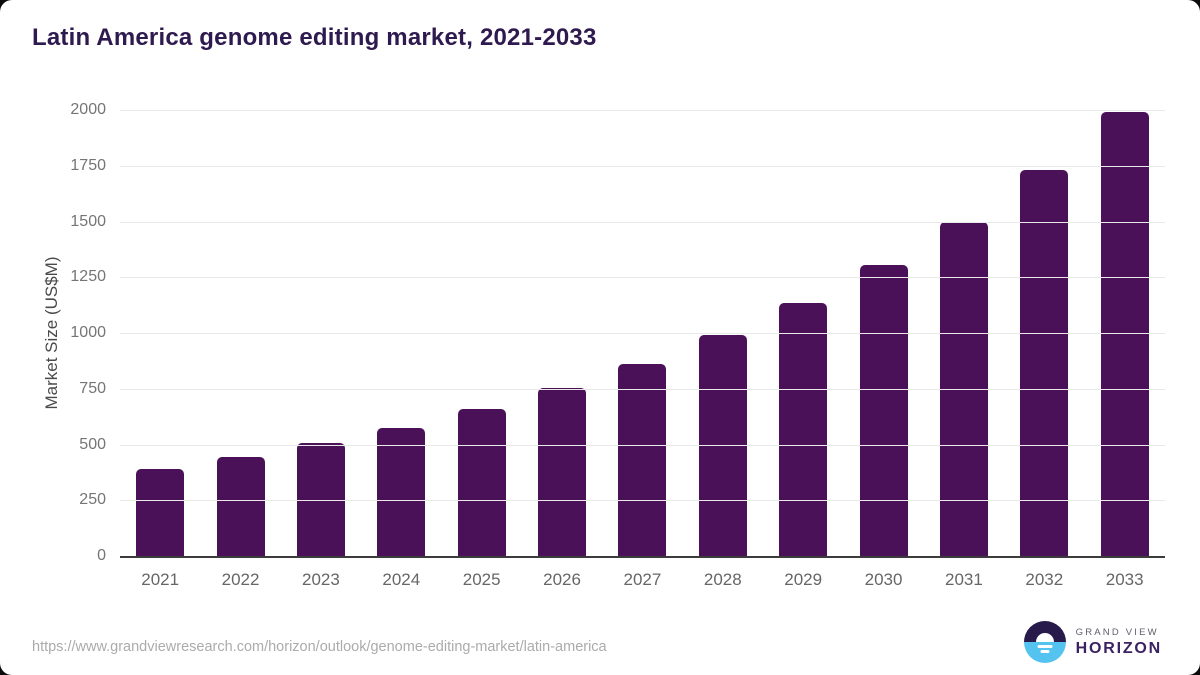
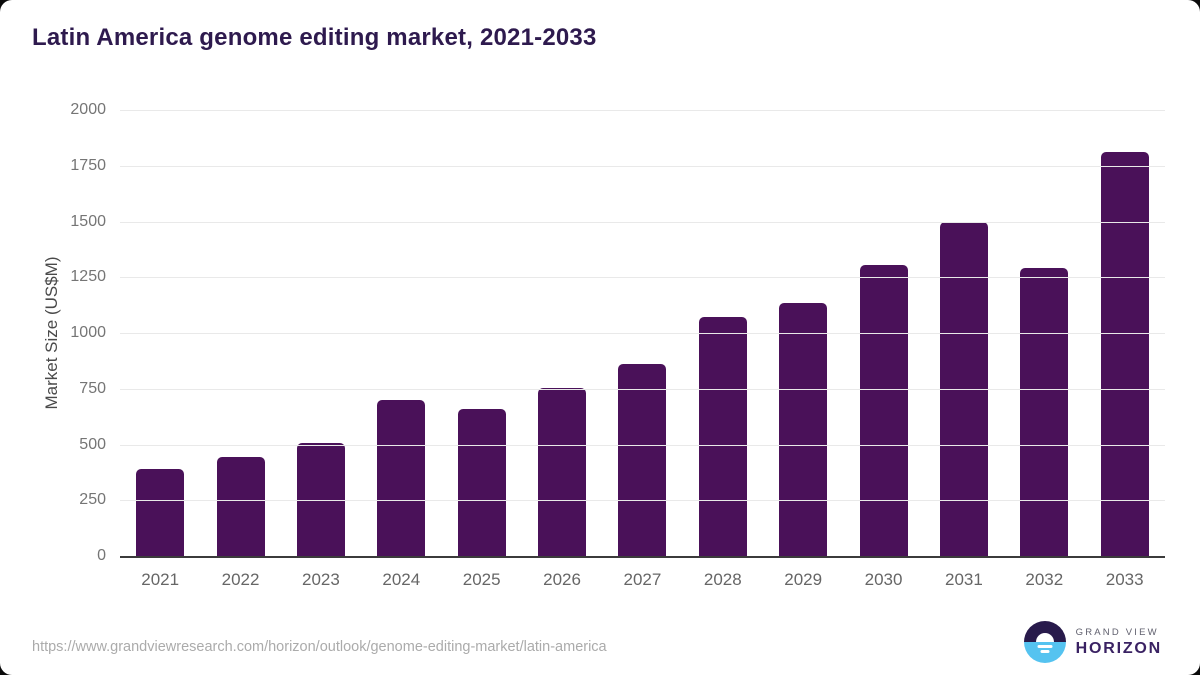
2024: 580 -> 700
2028: 990 -> 1070
2032: 1730 -> 1290
2033: 1990 -> 1810
